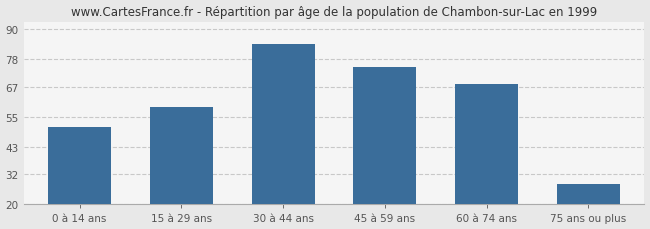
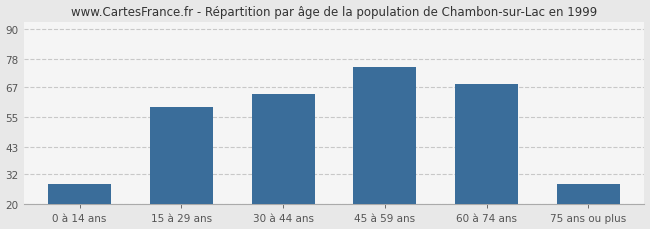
0 à 14 ans: 51 -> 28
30 à 44 ans: 84 -> 64
